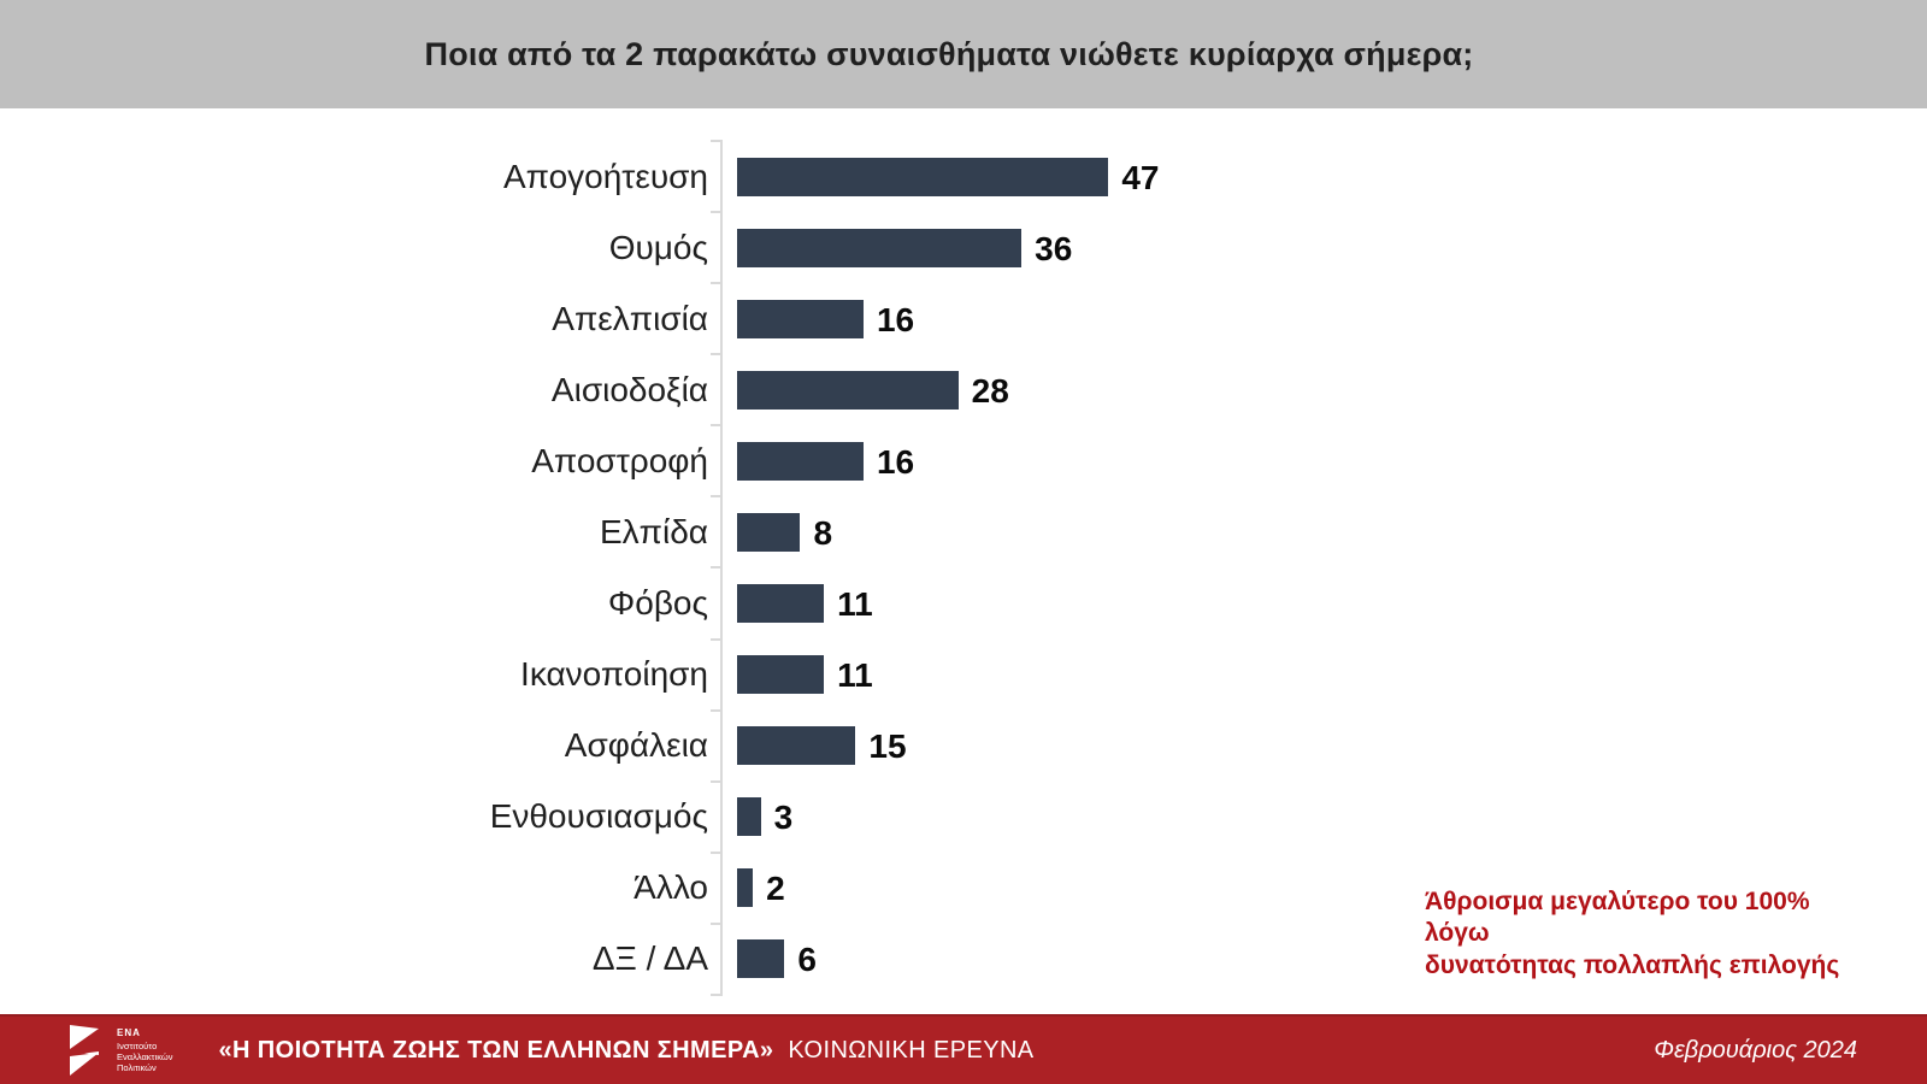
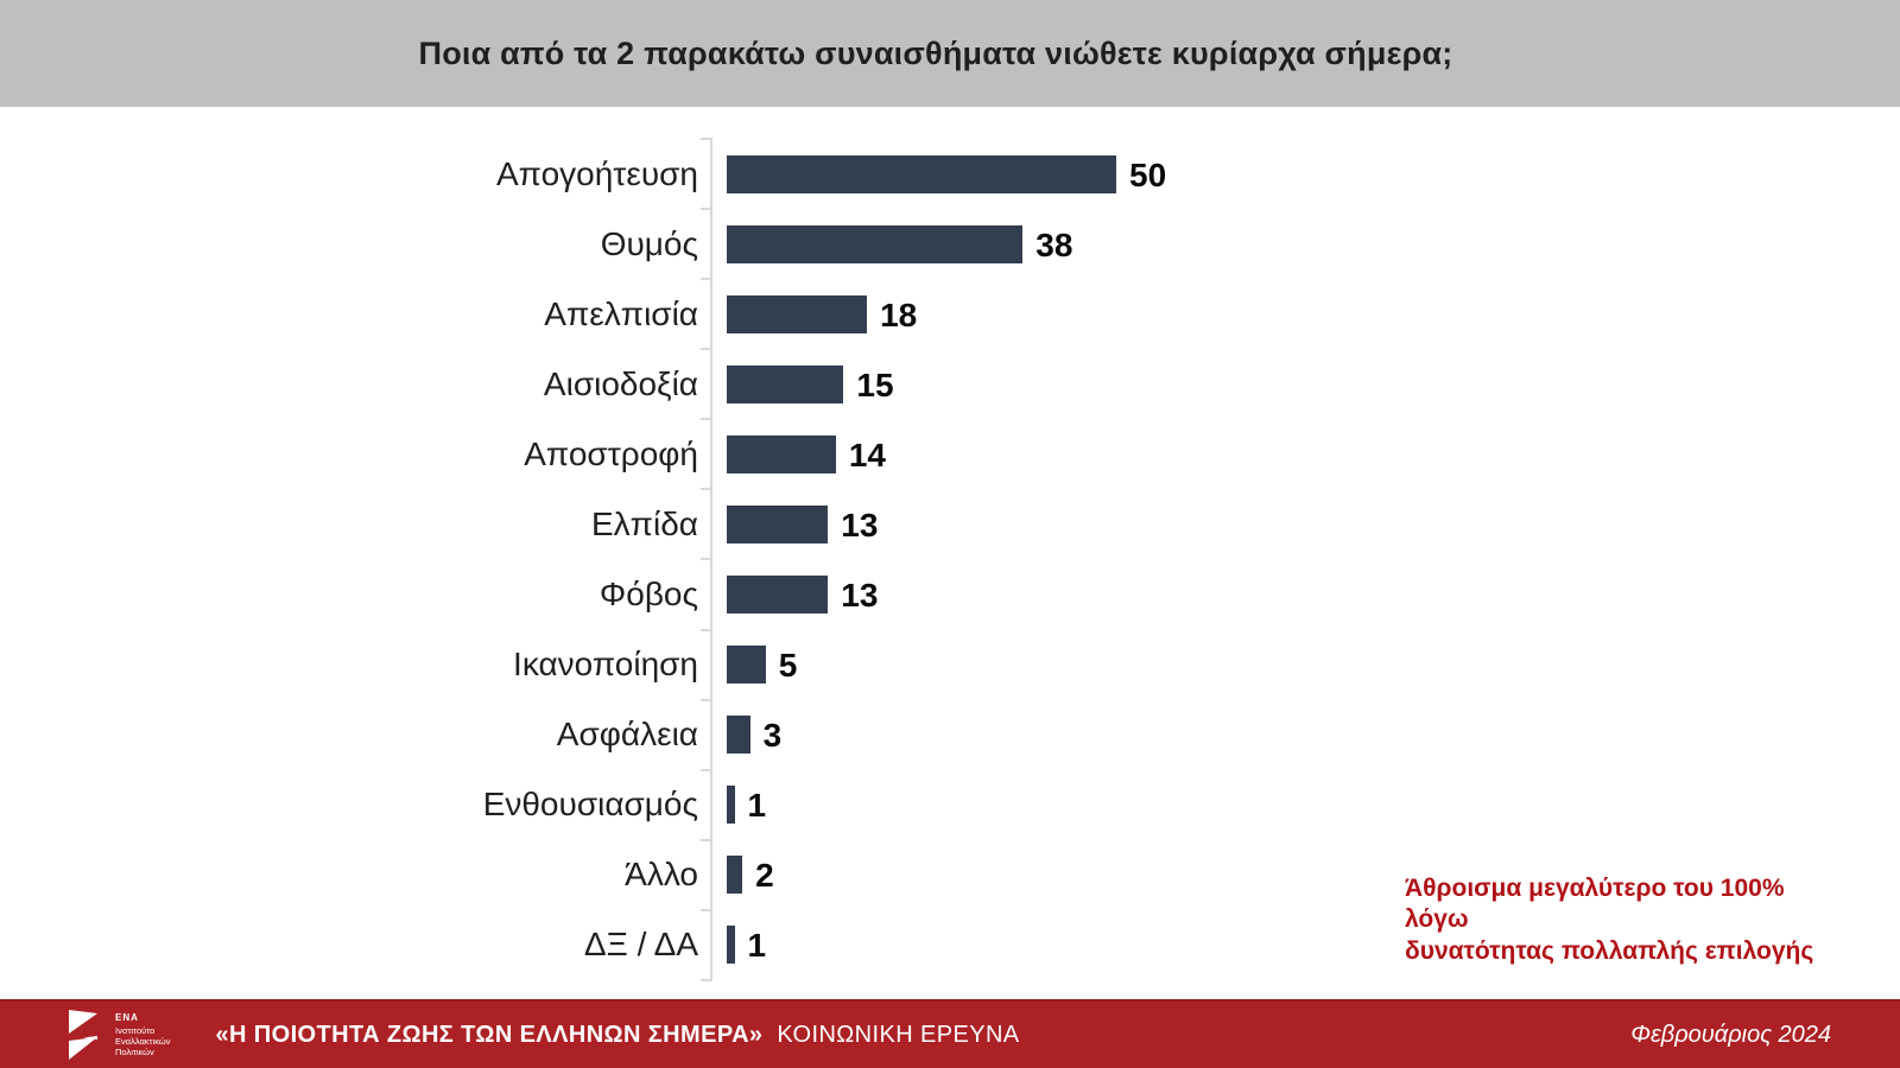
Απογοήτευση: 47 -> 50
Θυμός: 36 -> 38
Απελπισία: 16 -> 18
Αισιοδοξία: 28 -> 15
Αποστροφή: 16 -> 14
Ελπίδα: 8 -> 13
Φόβος: 11 -> 13
Ικανοποίηση: 11 -> 5
Ασφάλεια: 15 -> 3
Ενθουσιασμός: 3 -> 1
ΔΞ / ΔΑ: 6 -> 1
